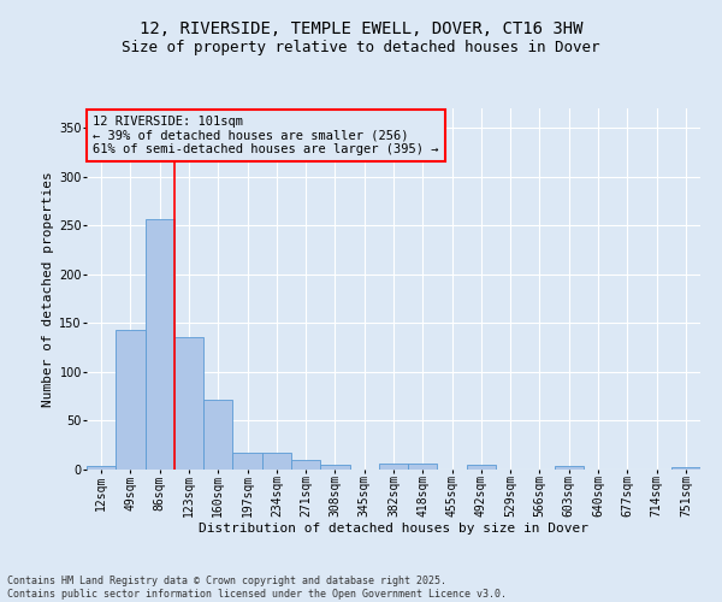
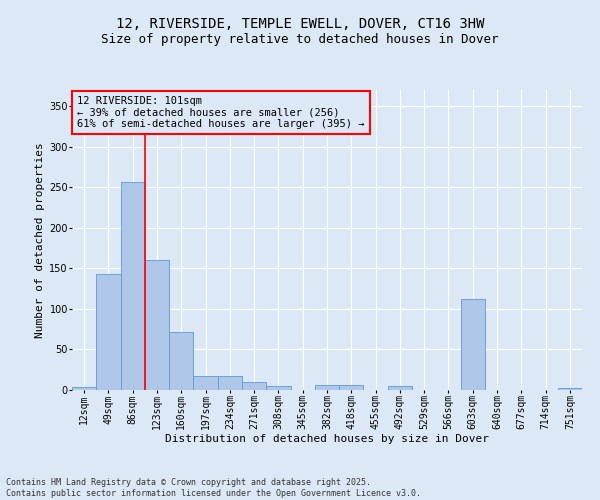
123sqm: 136 -> 160
603sqm: 4 -> 112
